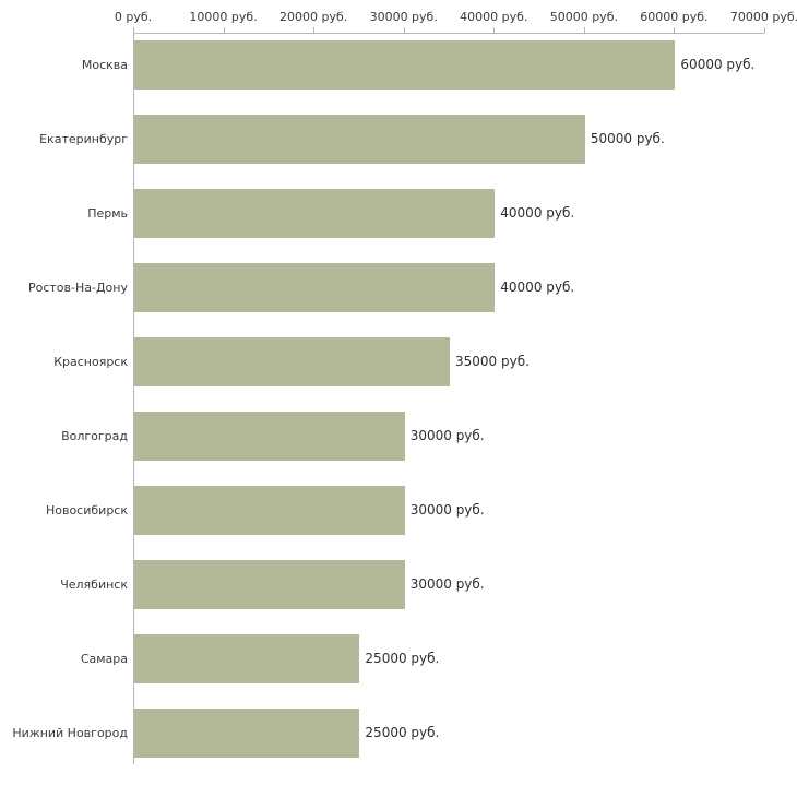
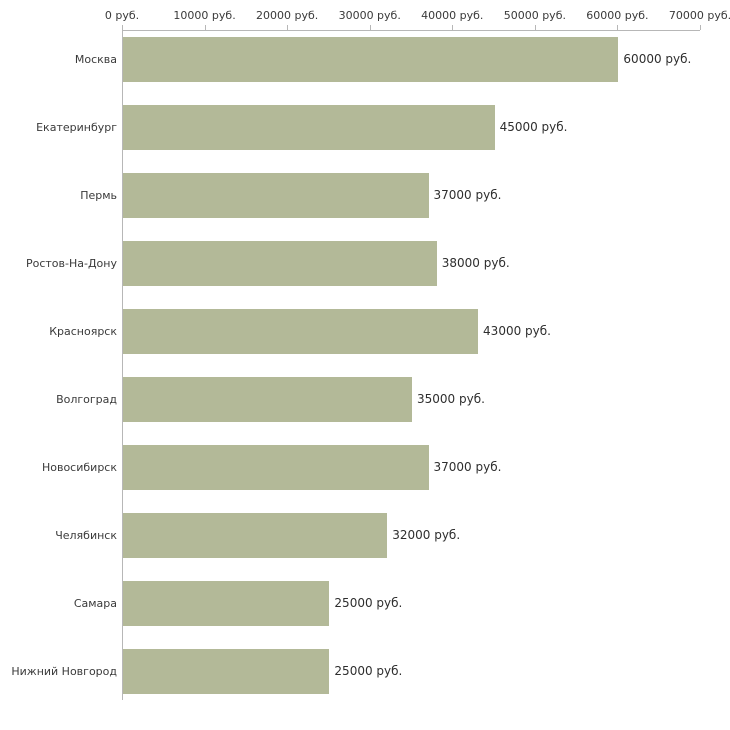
Екатеринбург: 50000 -> 45000
Пермь: 40000 -> 37000
Ростов-На-Дону: 40000 -> 38000
Красноярск: 35000 -> 43000
Волгоград: 30000 -> 35000
Новосибирск: 30000 -> 37000
Челябинск: 30000 -> 32000
